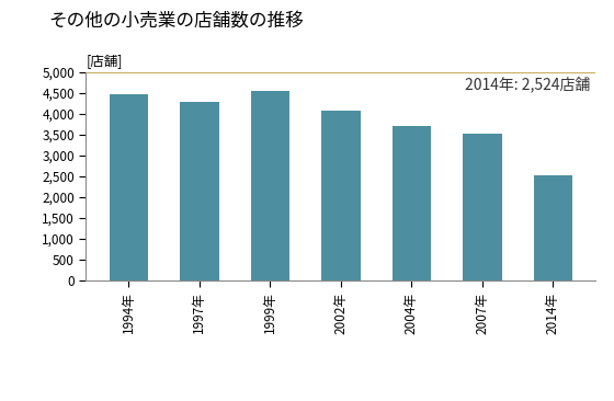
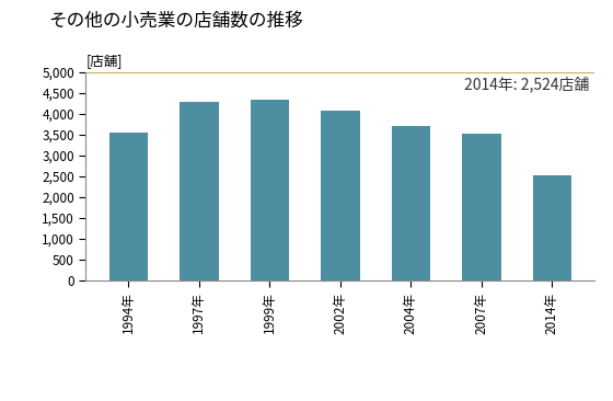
1994年: 4,470 -> 3,550
1999年: 4,540 -> 4,350
